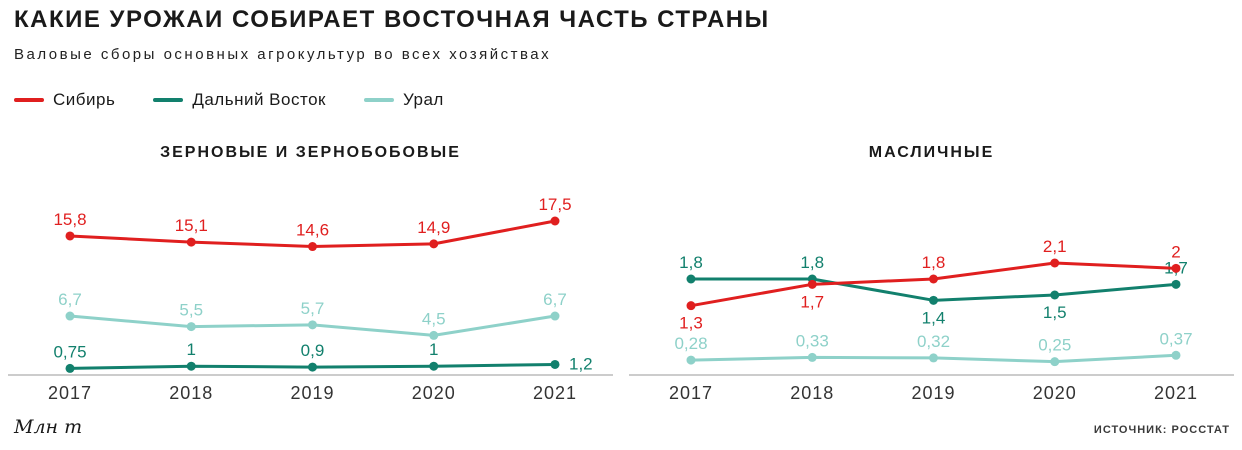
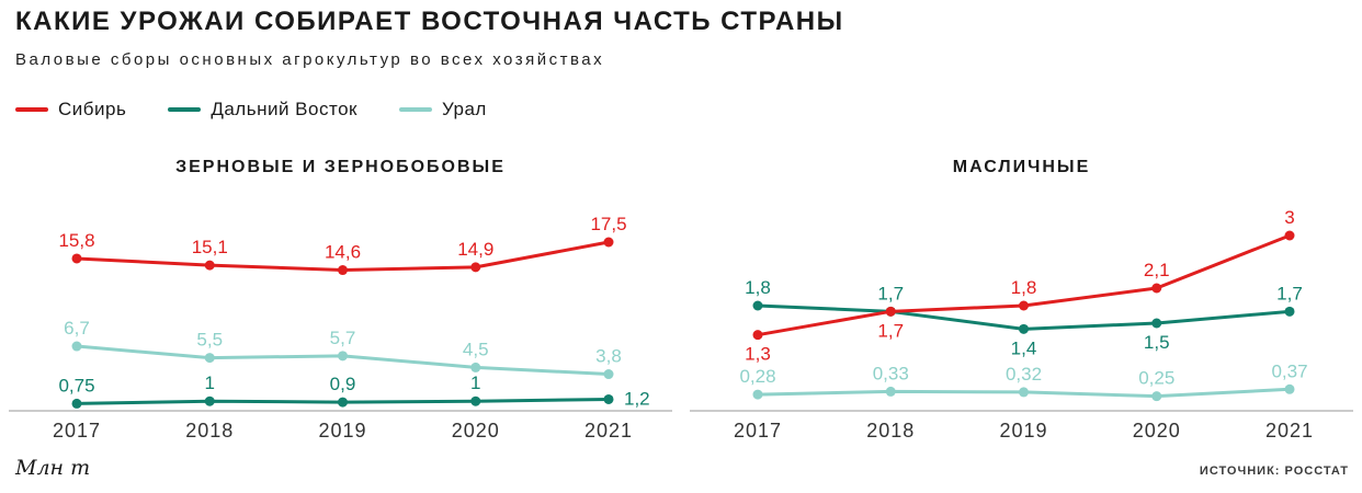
ЗЕРНОВЫЕ И ЗЕРНОБОБОВЫЕ/Урал/2021: 6,7 -> 3,8
МАСЛИЧНЫЕ/Дальний Восток/2018: 1,8 -> 1,7
МАСЛИЧНЫЕ/Сибирь/2021: 2 -> 3
